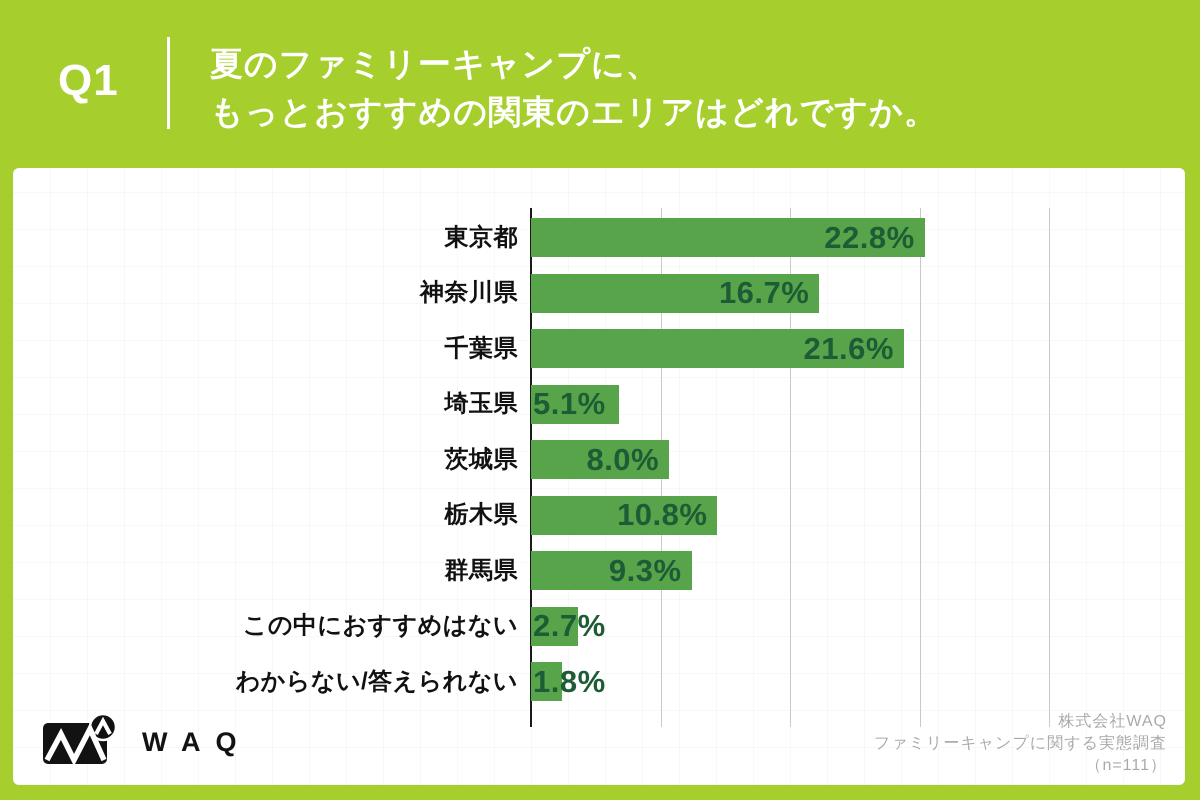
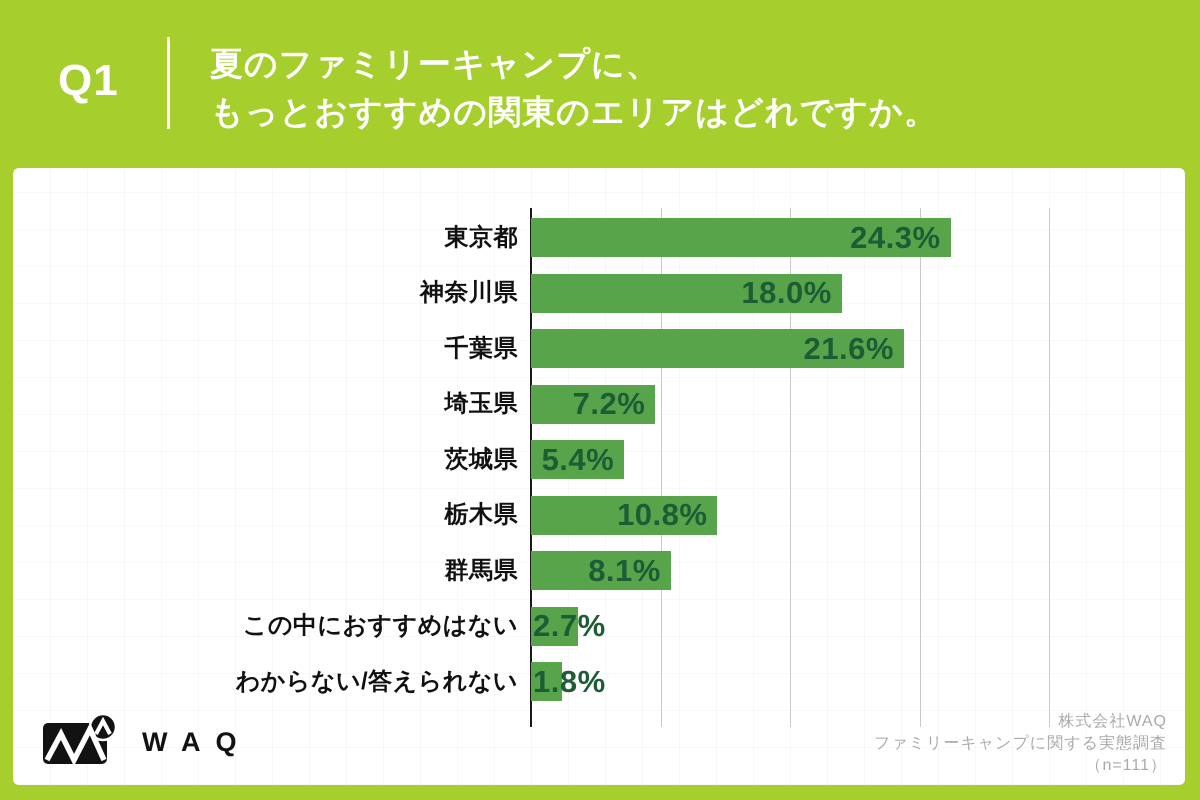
東京都: 22.8% -> 24.3%
神奈川県: 16.7% -> 18.0%
埼玉県: 5.1% -> 7.2%
茨城県: 8.0% -> 5.4%
群馬県: 9.3% -> 8.1%
